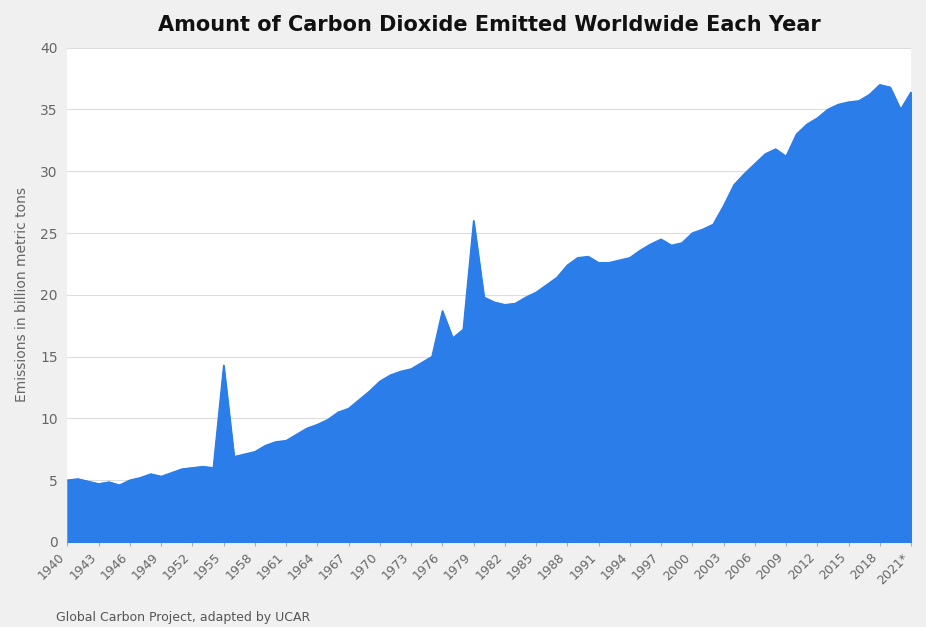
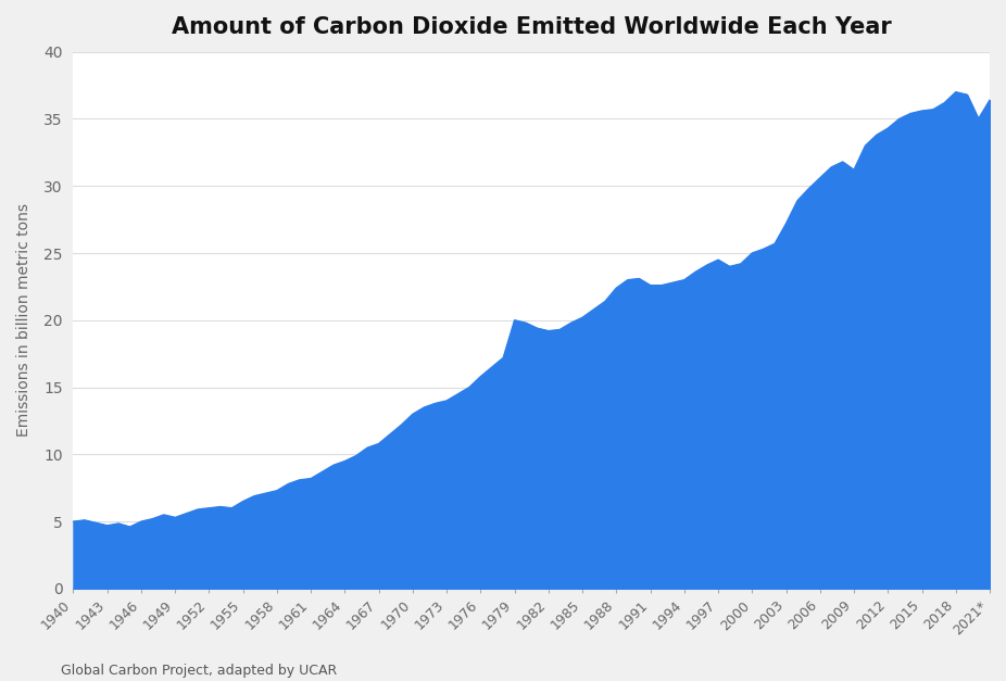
1955: 14.3 -> 6.5
1976: 18.7 -> 15.8
1979: 26.0 -> 20.0
